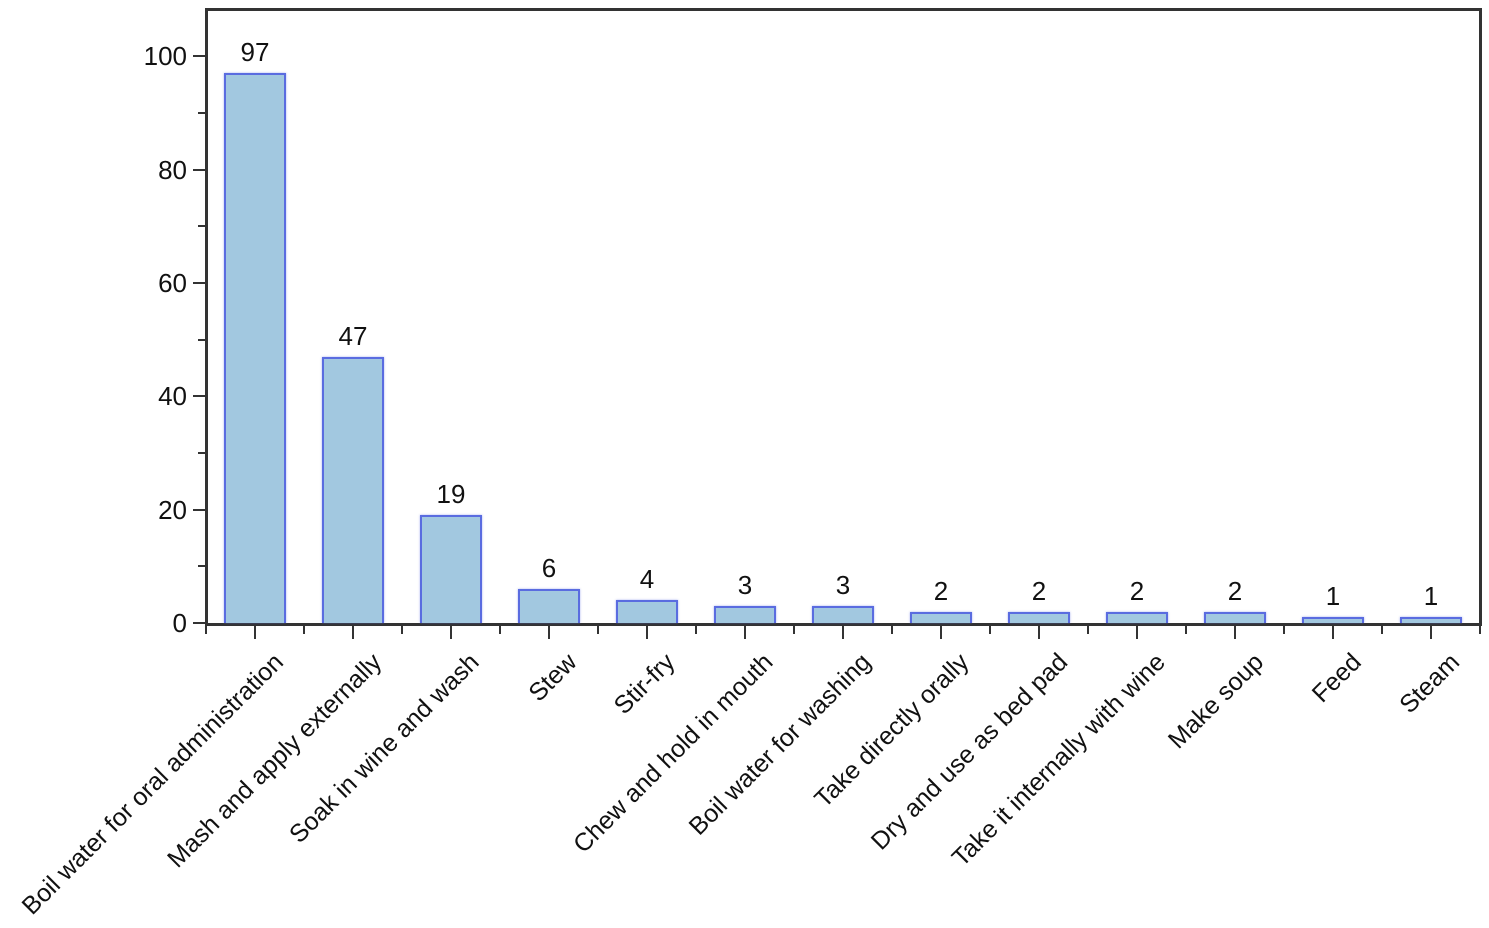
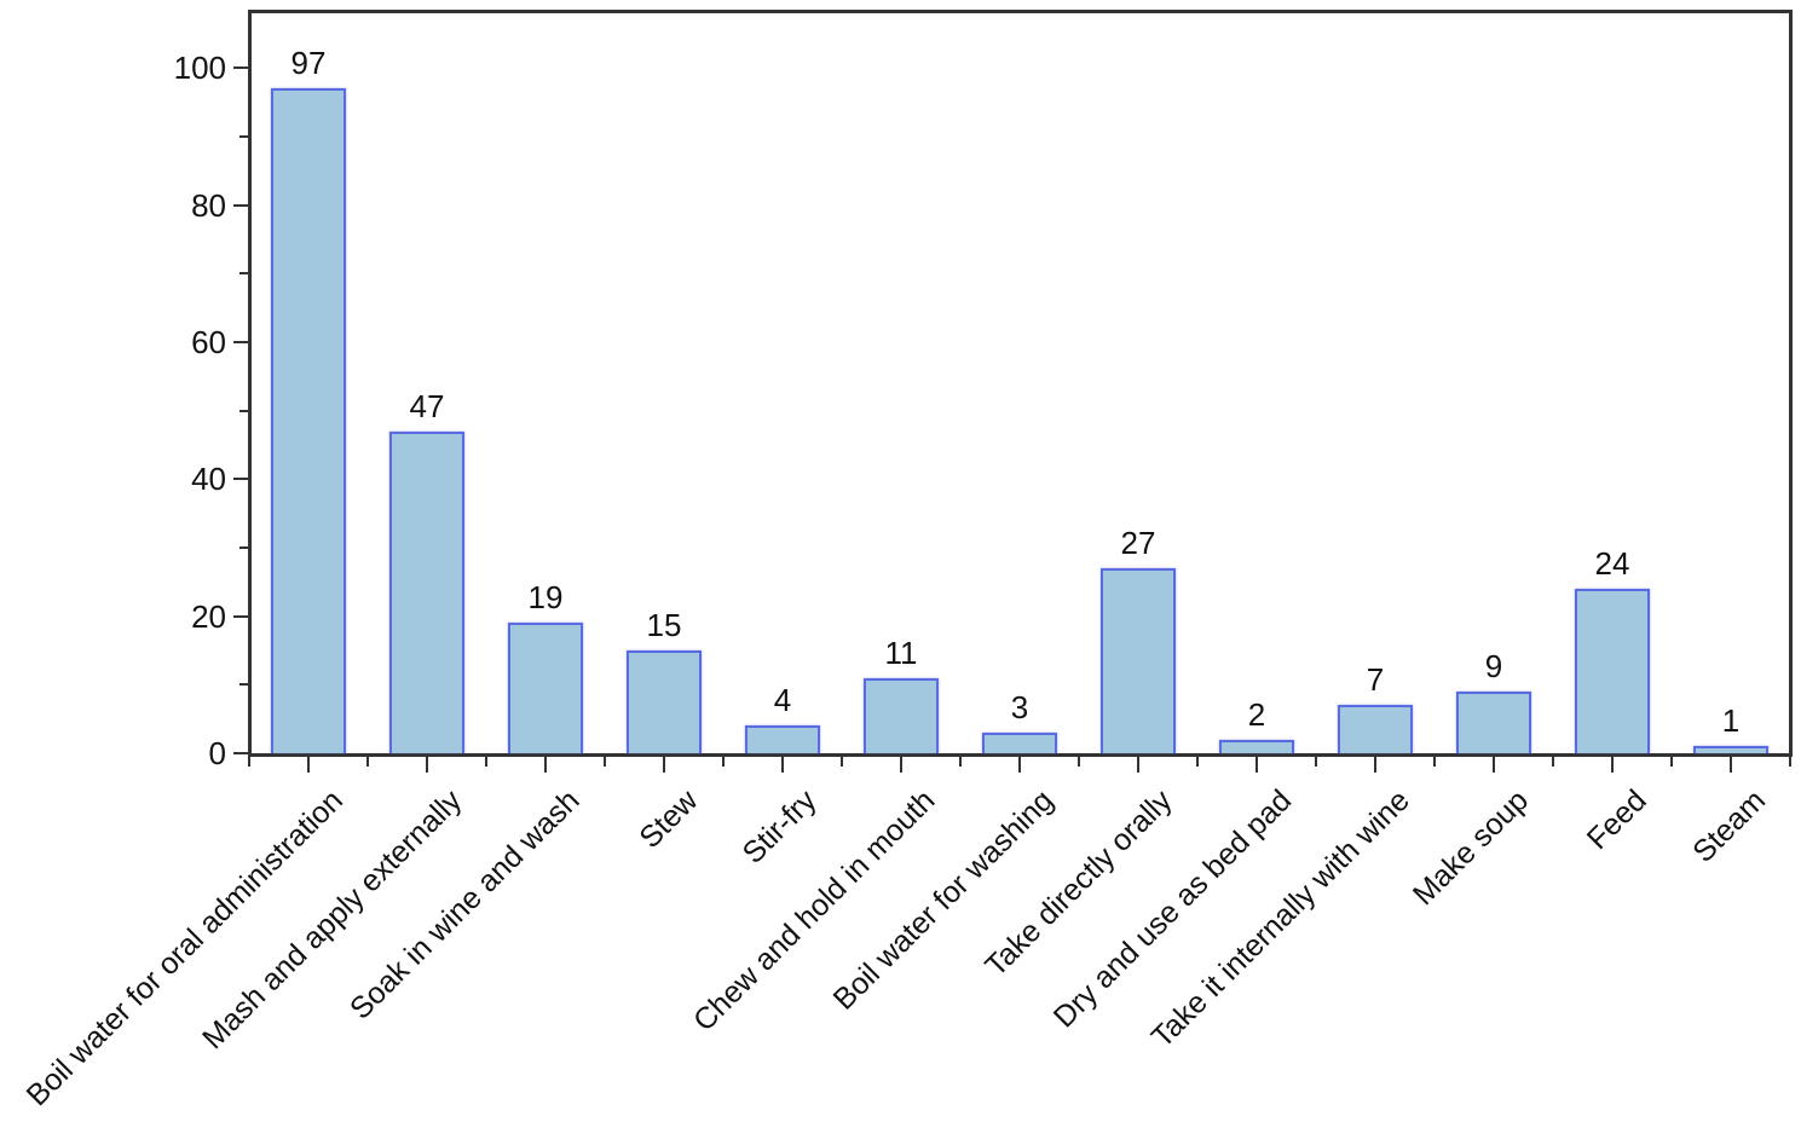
Stew: 6 -> 15
Chew and hold in mouth: 3 -> 11
Take directly orally: 2 -> 27
Take it internally with wine: 2 -> 7
Make soup: 2 -> 9
Feed: 1 -> 24
